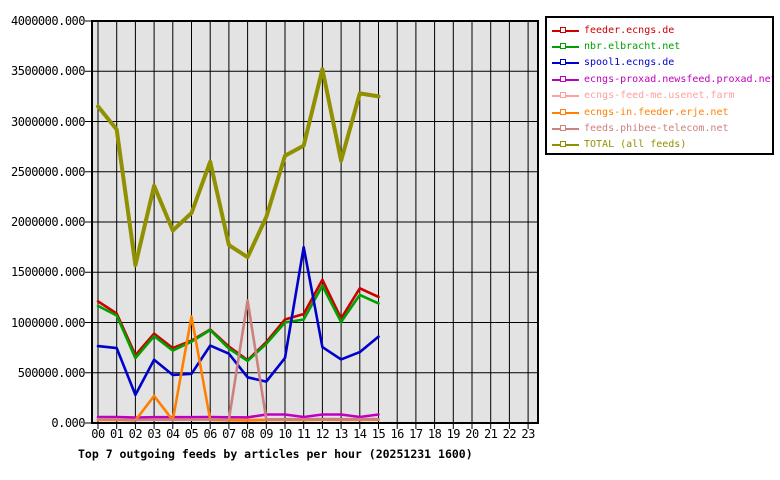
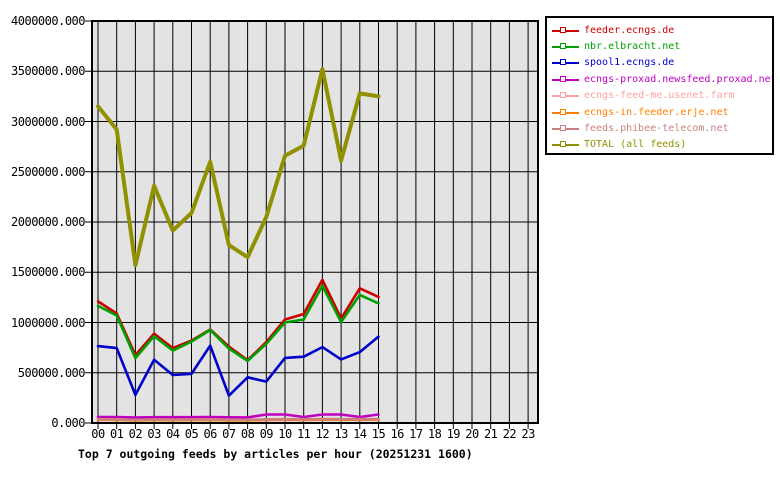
ecngs-in.feeder.erje.net/03: 270000 -> 30000
ecngs-in.feeder.erje.net/05: 1060000 -> 30000
spool1.ecngs.de/07: 690000 -> 270000
feeds.phibee-telecom.net/08: 1220000 -> 30000
spool1.ecngs.de/11: 1750000 -> 660000
